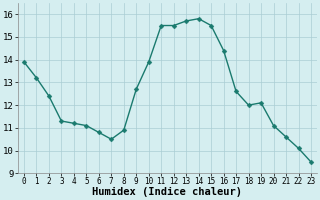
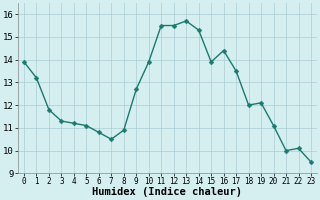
2: 12.4 -> 11.8
14: 15.8 -> 15.3
15: 15.5 -> 13.9
17: 12.6 -> 13.5
21: 10.6 -> 10.0
